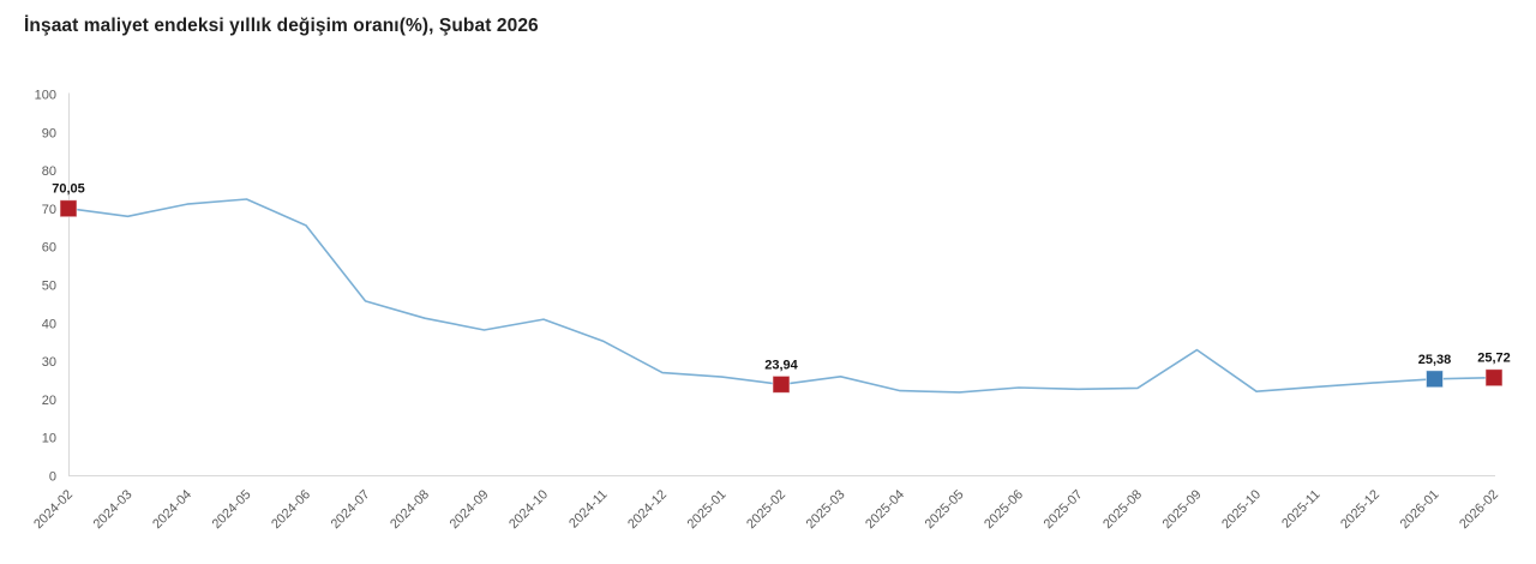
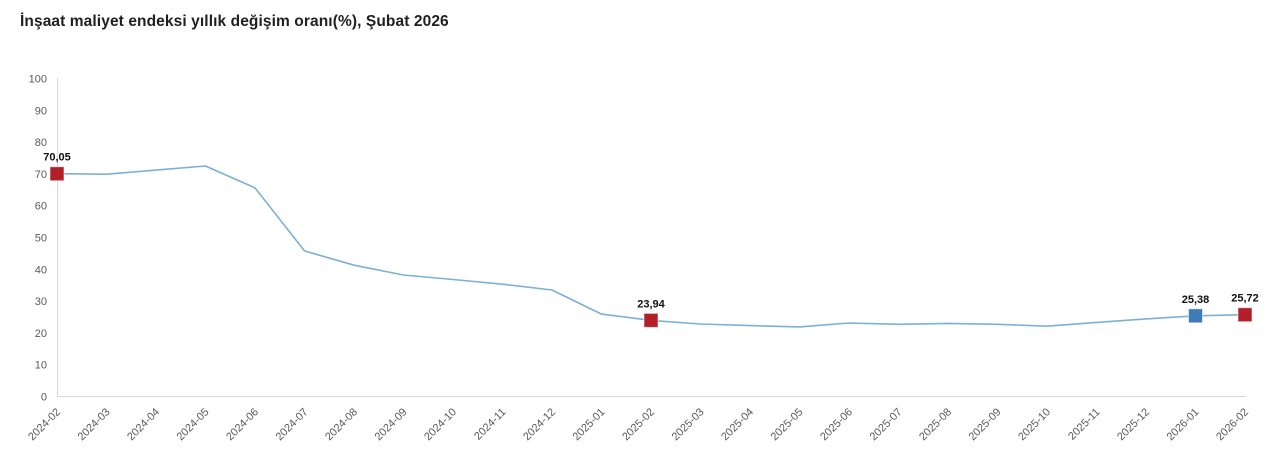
2024-03: 68 -> 70
2024-10: 41 -> 37
2024-12: 27 -> 34
2025-03: 26 -> 23
2025-09: 33 -> 23
